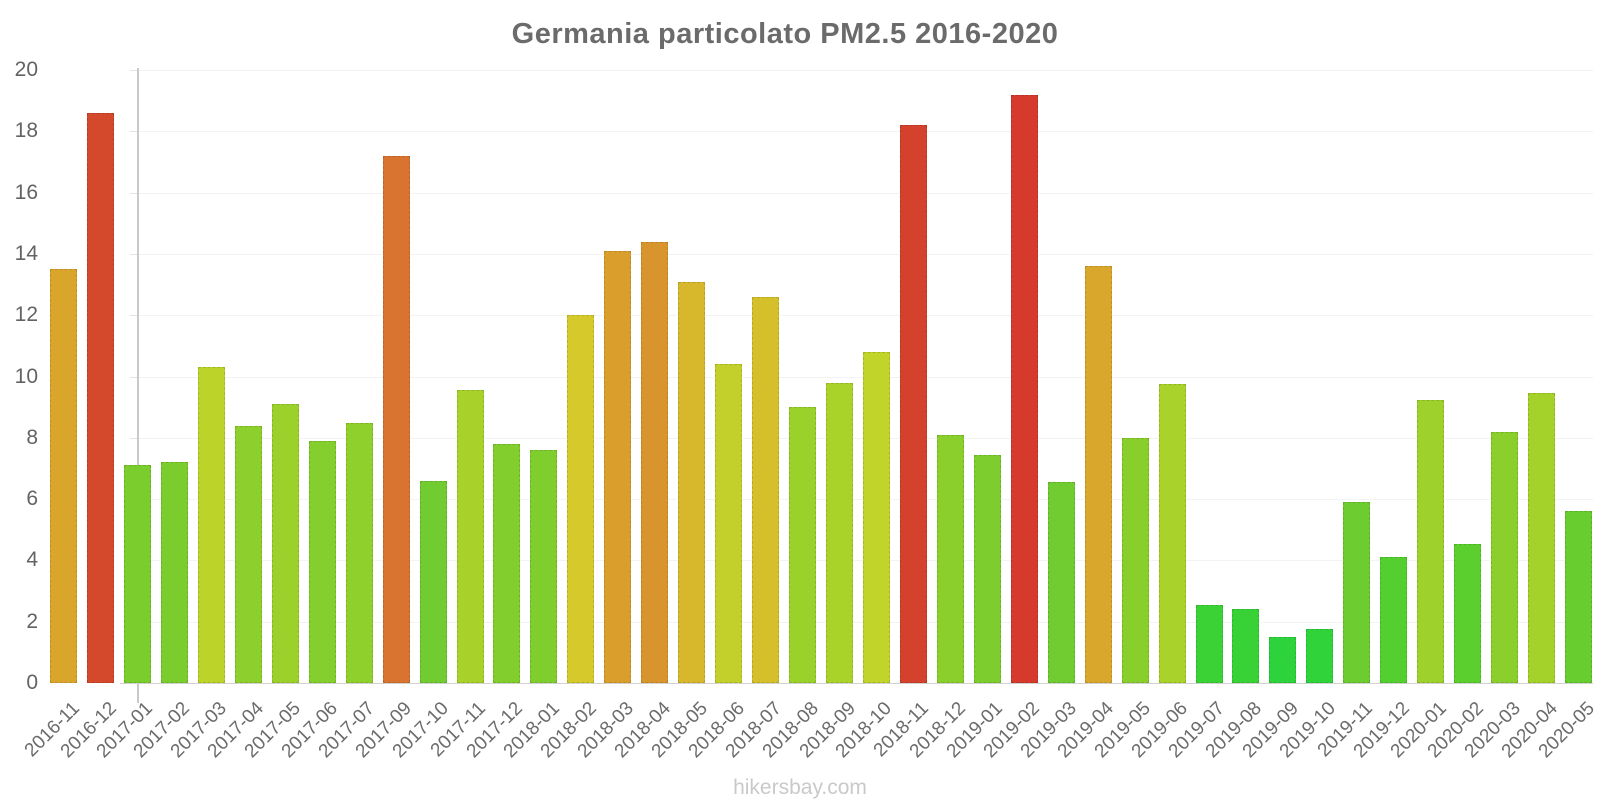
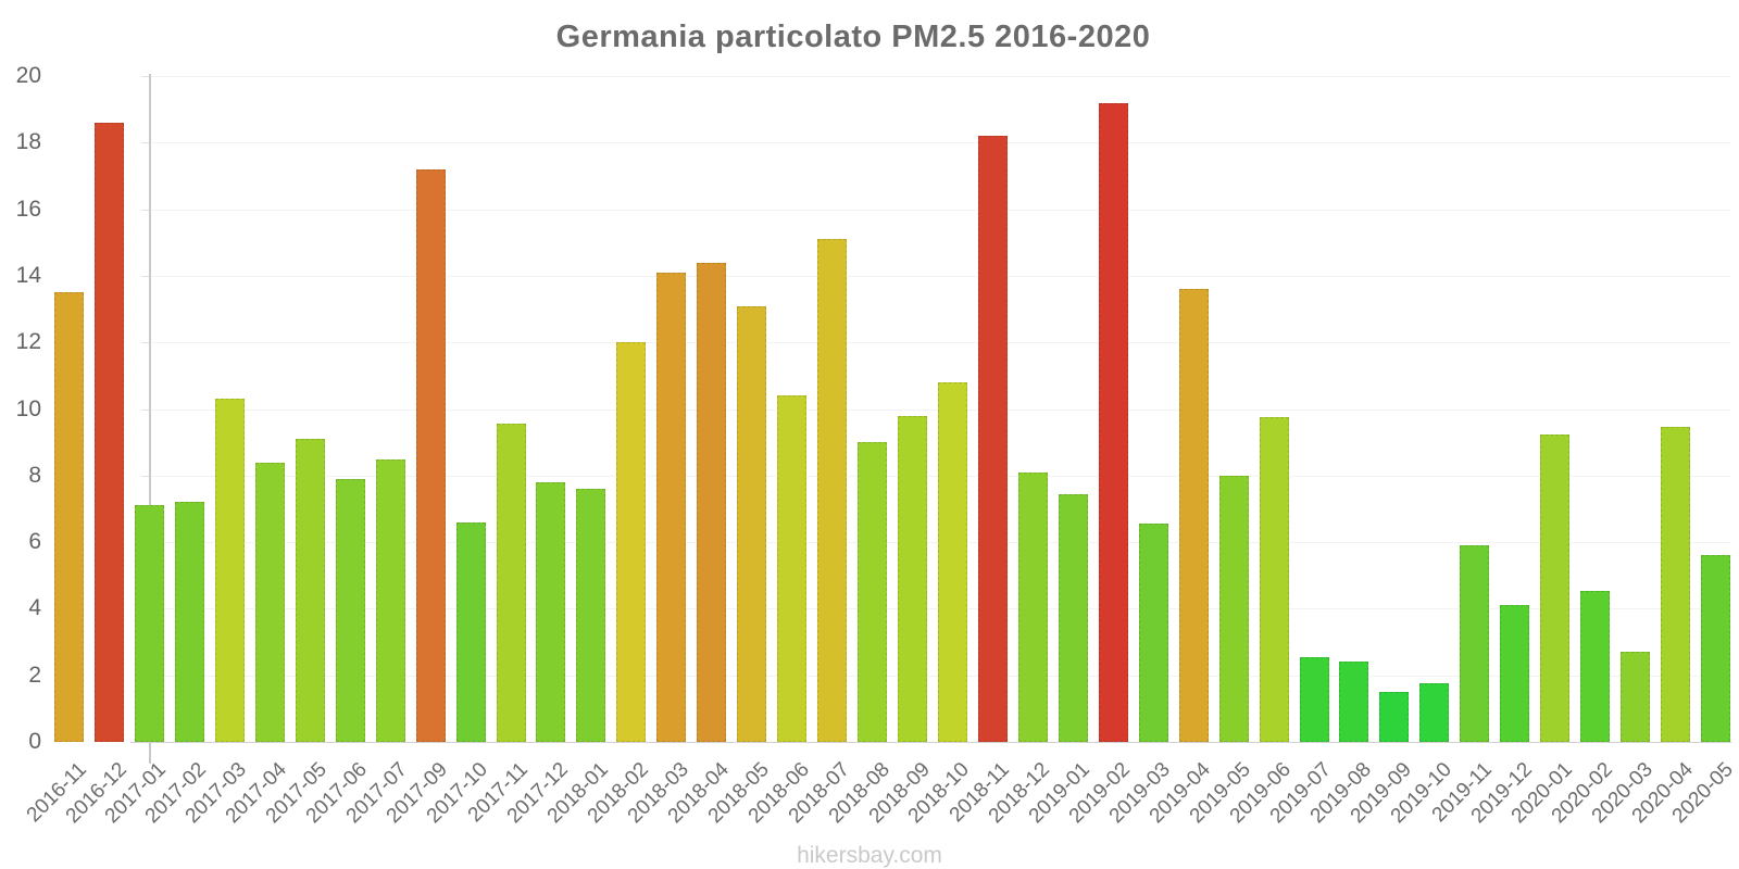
2018-07: 12.6 -> 15.1
2020-03: 8.2 -> 2.7
